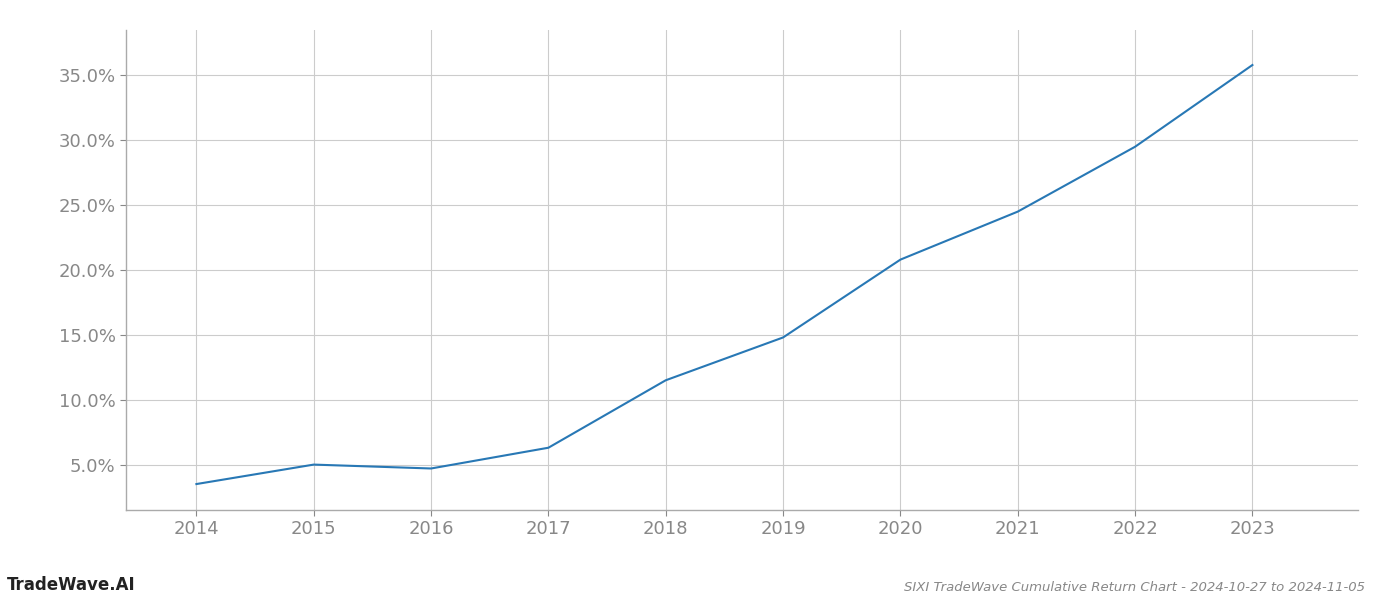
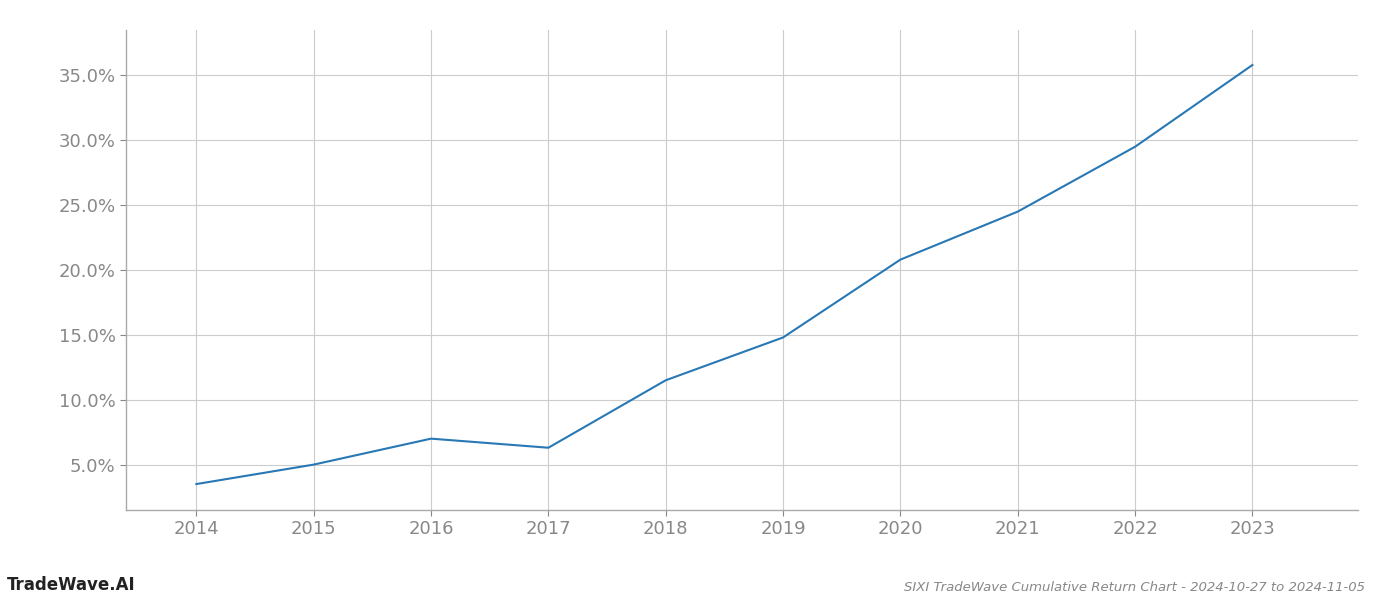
2016: 4.7% -> 7.0%
